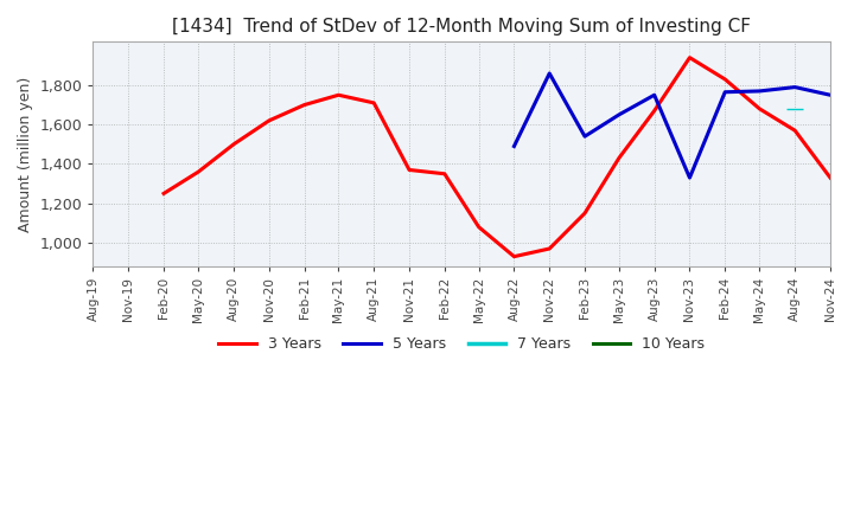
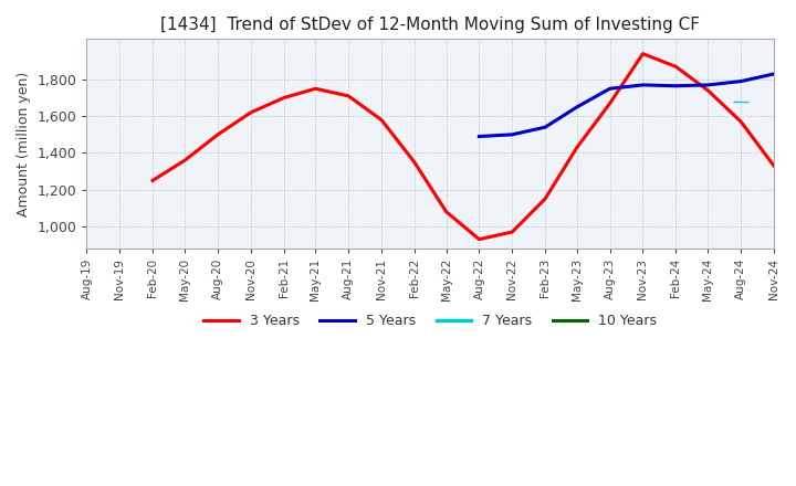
3 Years/Nov-21: 1,370 -> 1,580
5 Years/Nov-22: 1,860 -> 1,500
5 Years/Nov-23: 1,330 -> 1,770
3 Years/Feb-24: 1,830 -> 1,870
3 Years/May-24: 1,680 -> 1,740
5 Years/Nov-24: 1,750 -> 1,830
